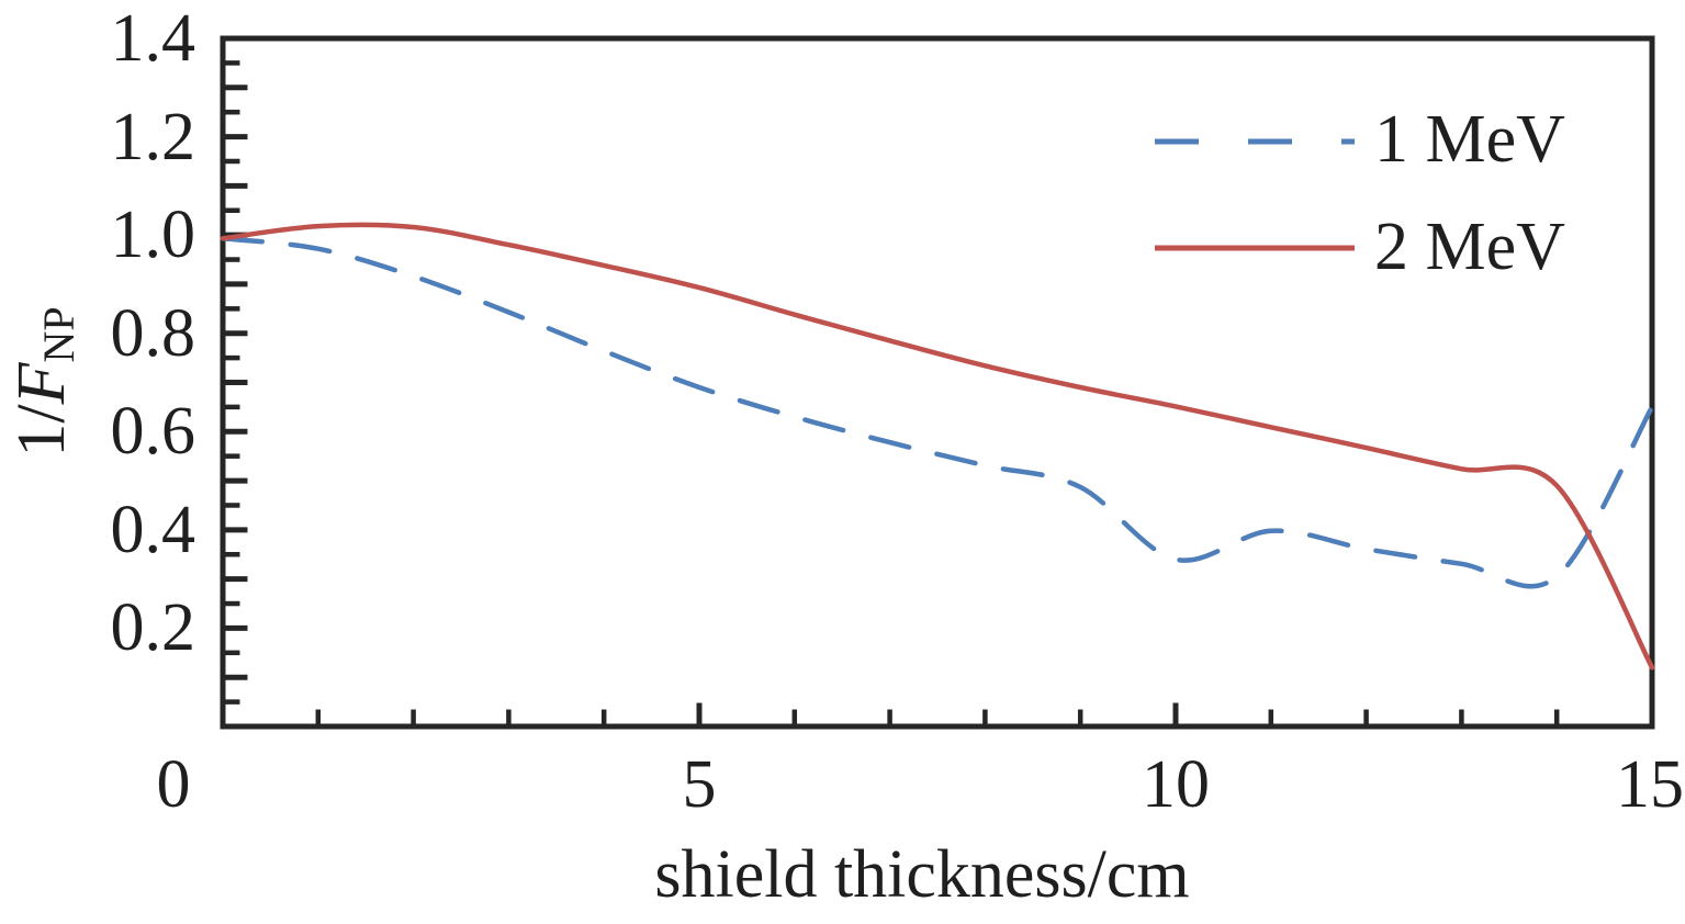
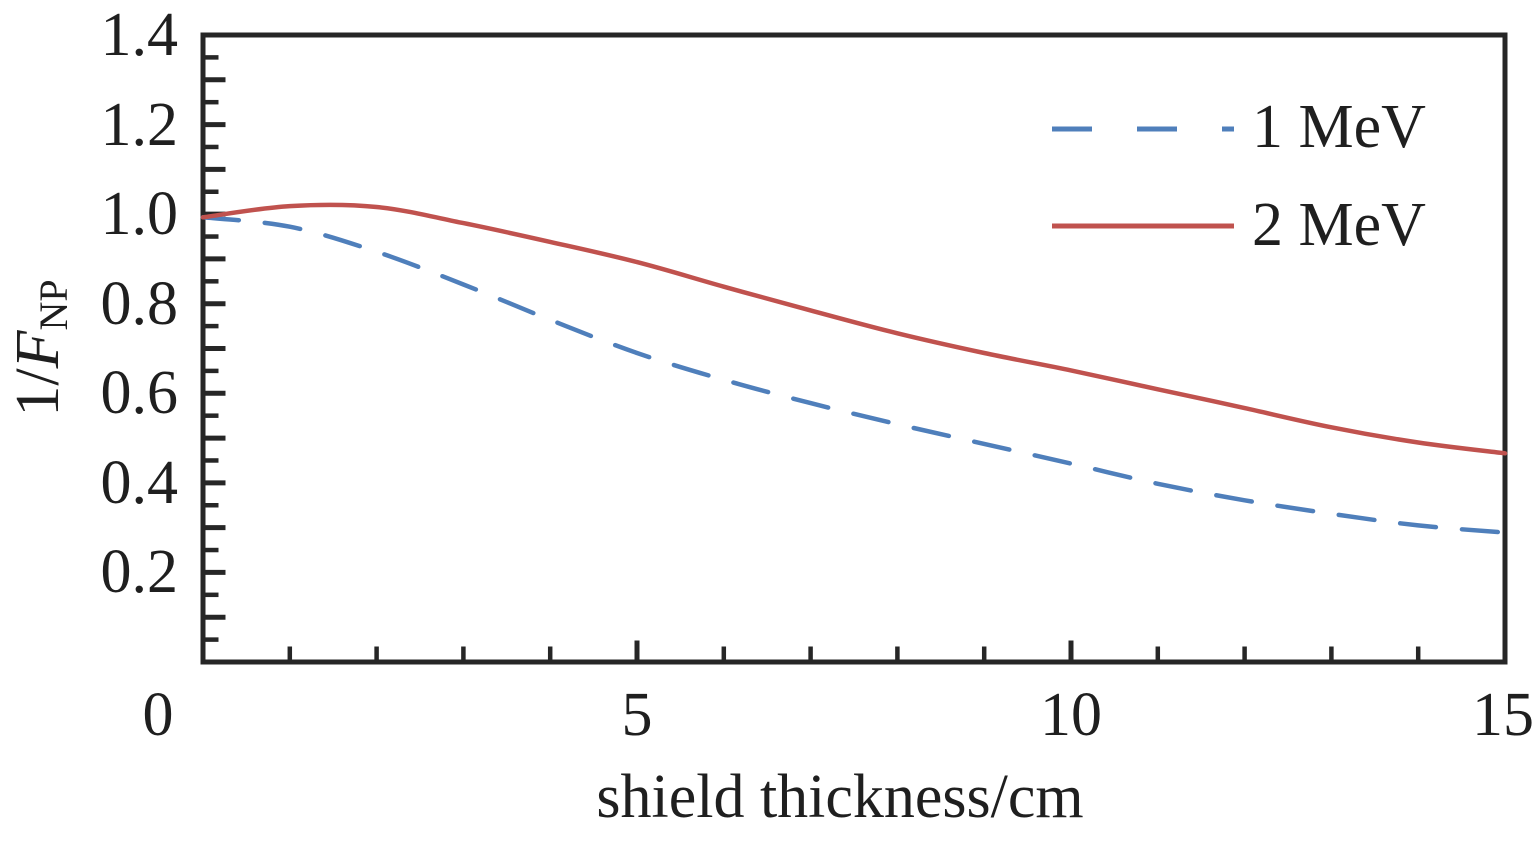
1 MeV/10: 0.34 -> 0.44
1 MeV/15: 0.65 -> 0.29
2 MeV/15: 0.12 -> 0.47
